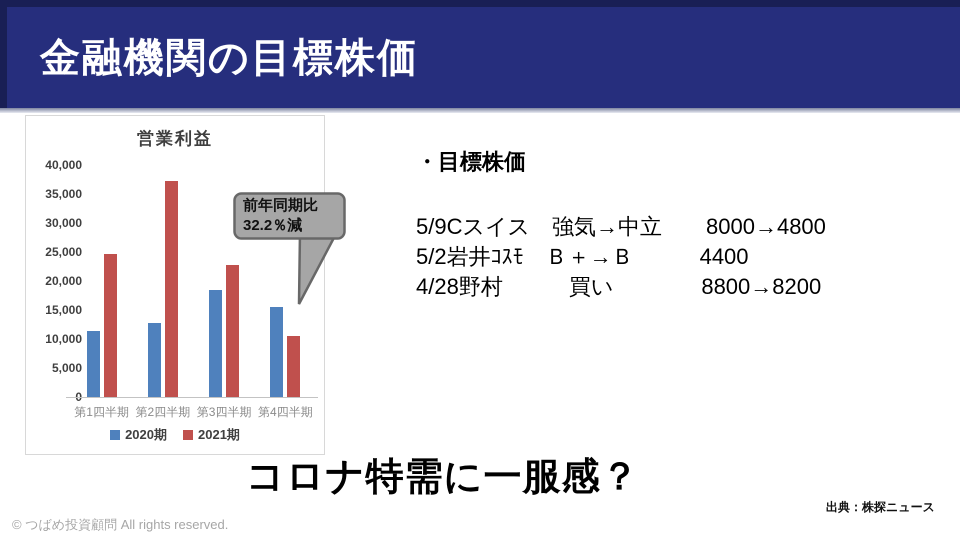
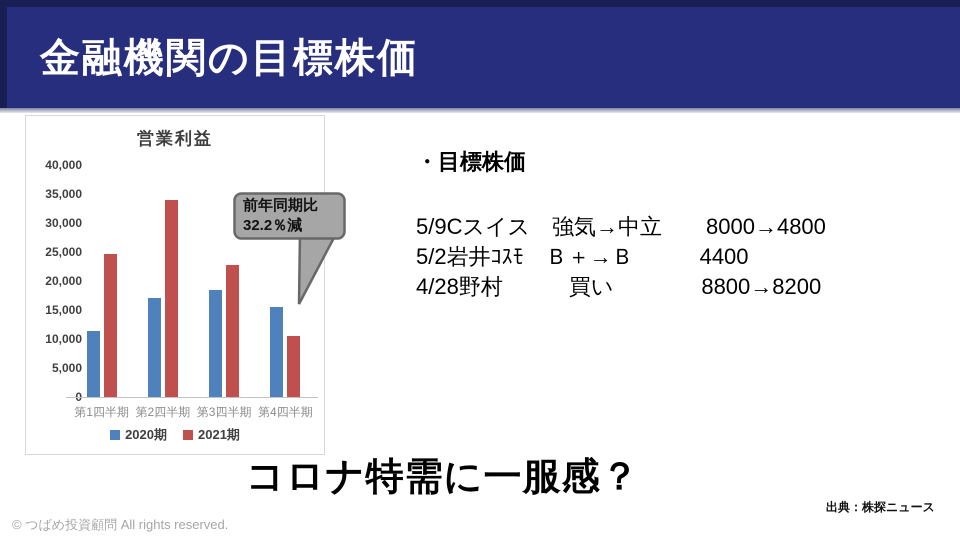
2020期/第2四半期: 13000 -> 17000
2021期/第2四半期: 37000 -> 34000
